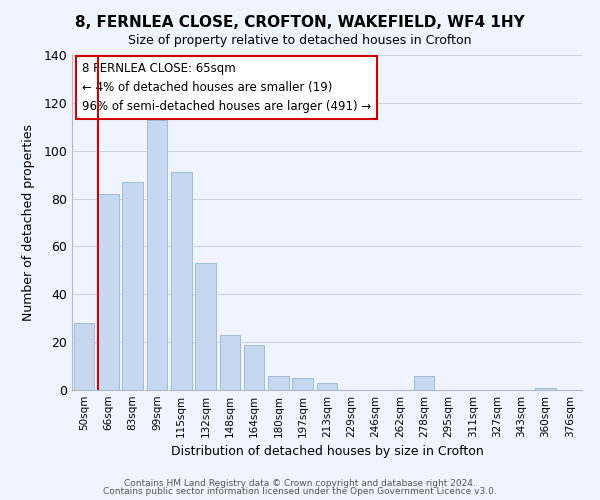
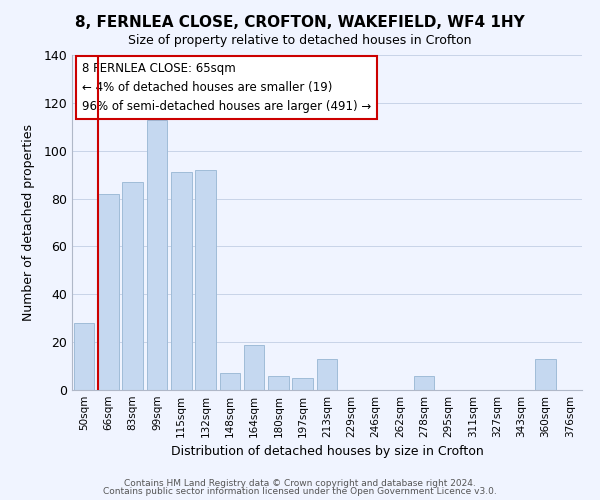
132sqm: 53 -> 92
148sqm: 23 -> 7
213sqm: 3 -> 13
360sqm: 1 -> 13
